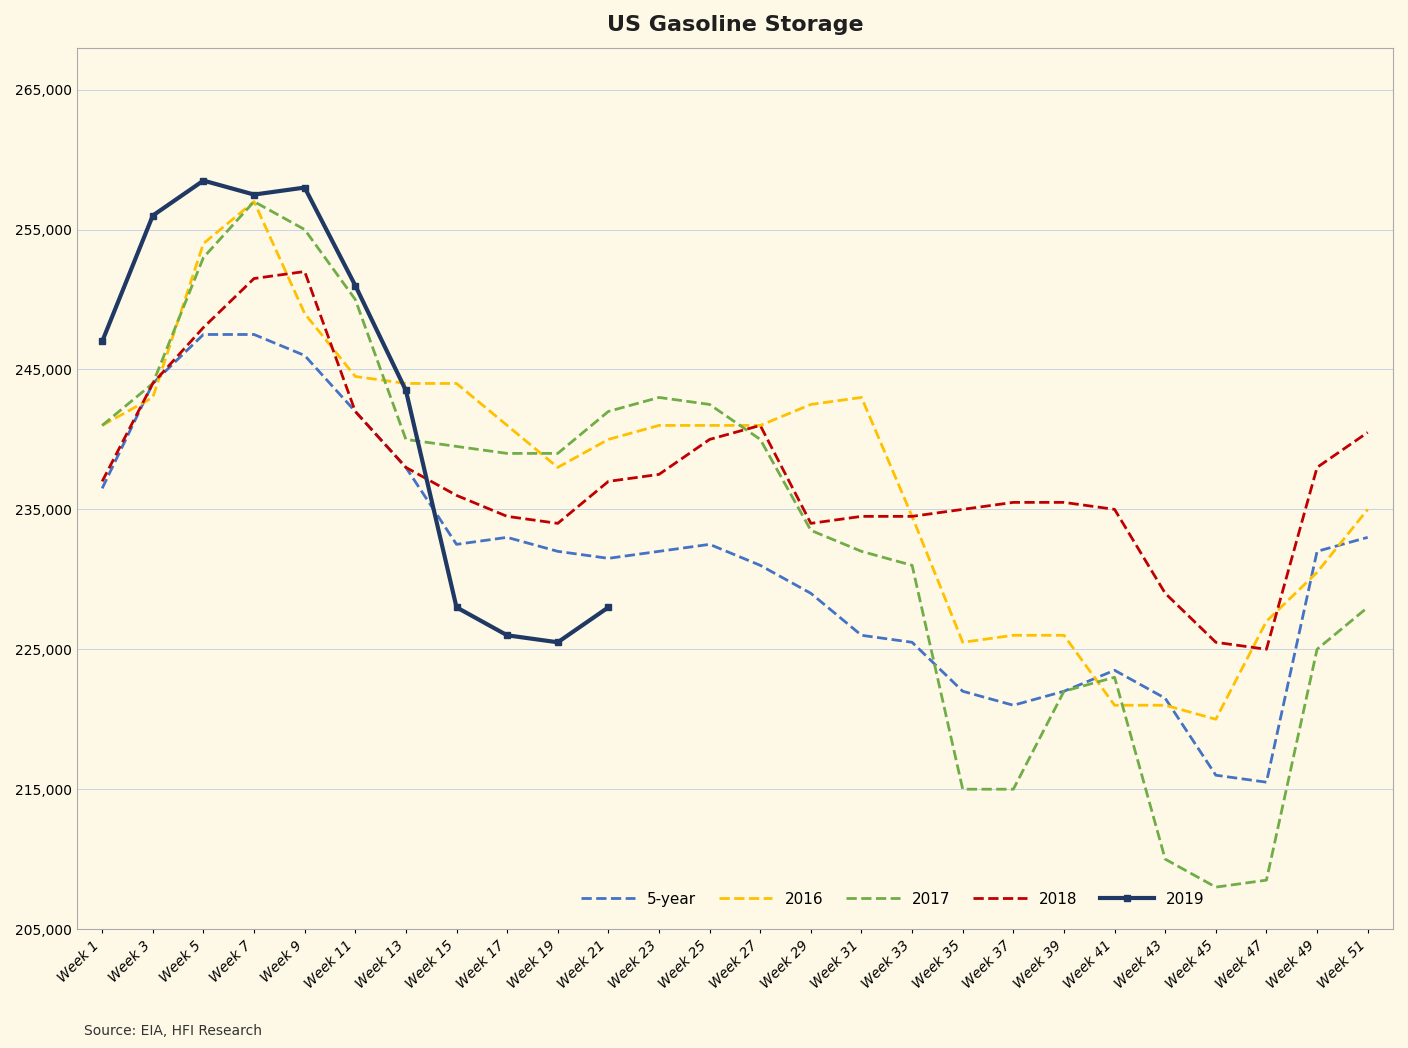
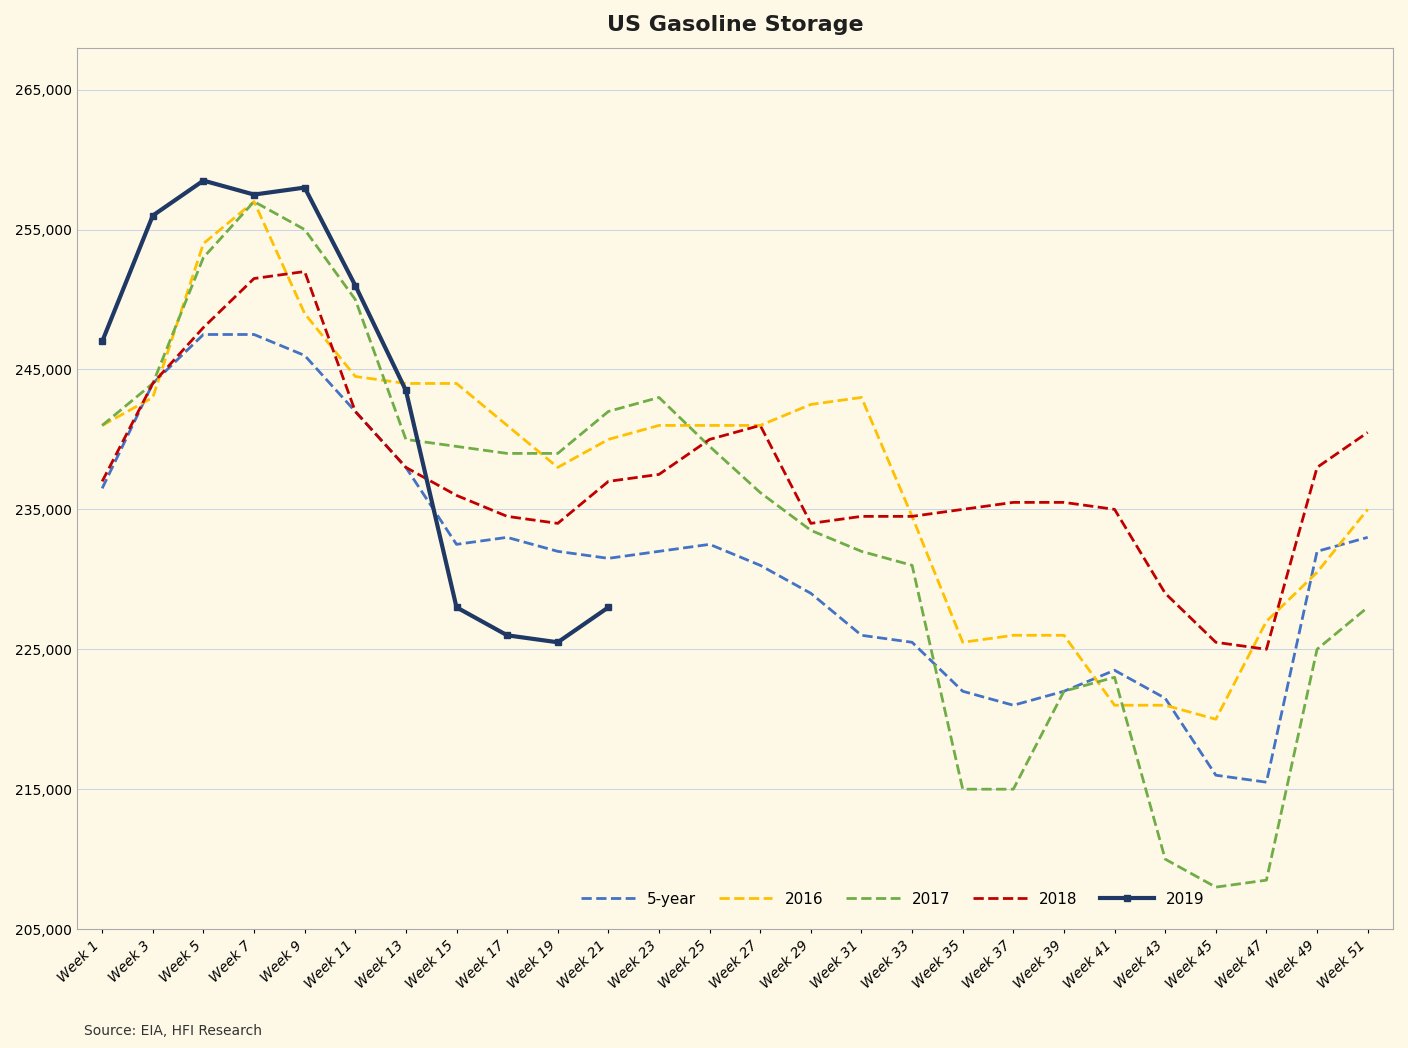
2017/Week 25: 242,500 -> 239,500
2017/Week 27: 240,000 -> 236,200
